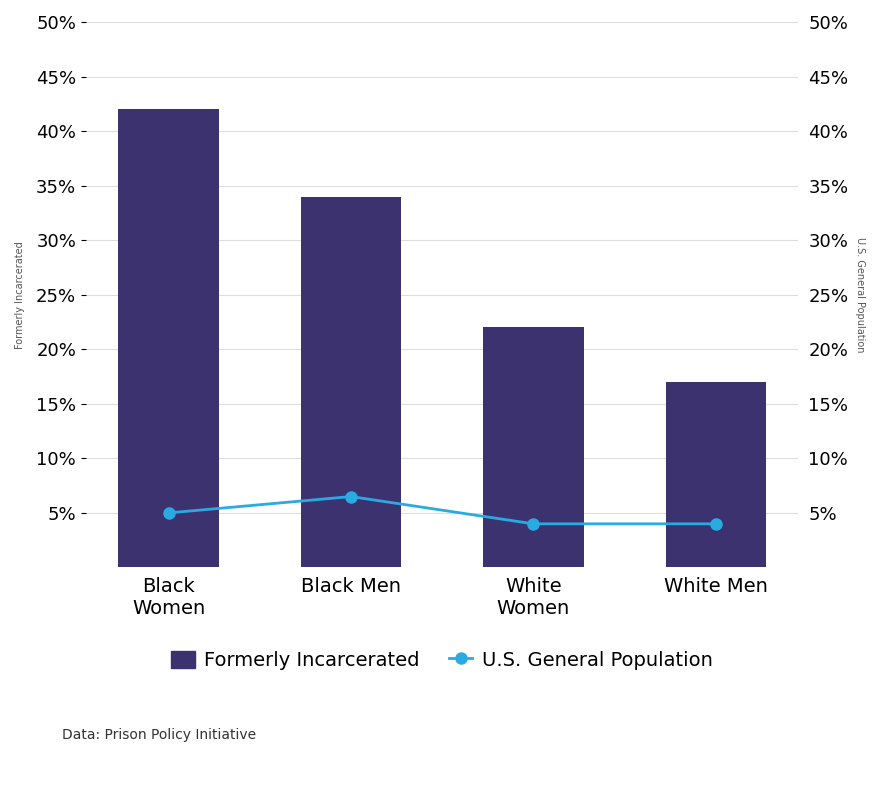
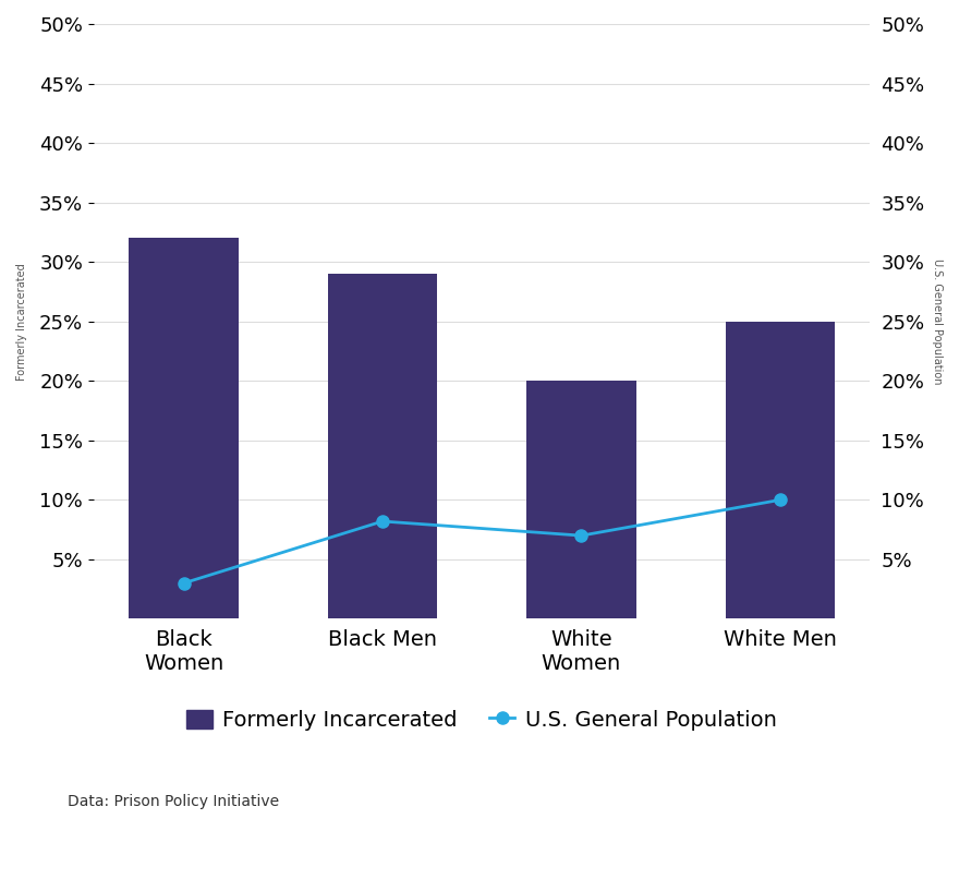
Formerly Incarcerated/Black Women: 42% -> 32%
U.S. General Population/Black Women: 5.0% -> 3.0%
Formerly Incarcerated/Black Men: 34% -> 29%
U.S. General Population/Black Men: 6.5% -> 8.2%
Formerly Incarcerated/White Women: 22% -> 20%
U.S. General Population/White Women: 4.0% -> 7.0%
Formerly Incarcerated/White Men: 17% -> 25%
U.S. General Population/White Men: 4.0% -> 10.0%
